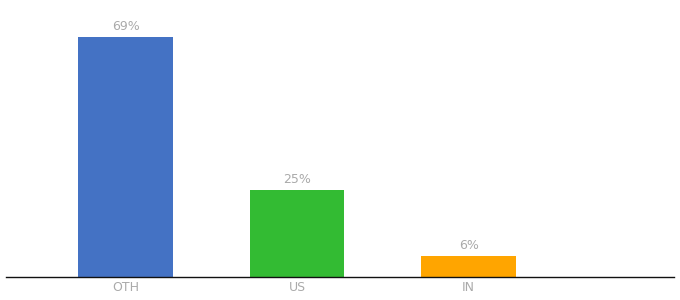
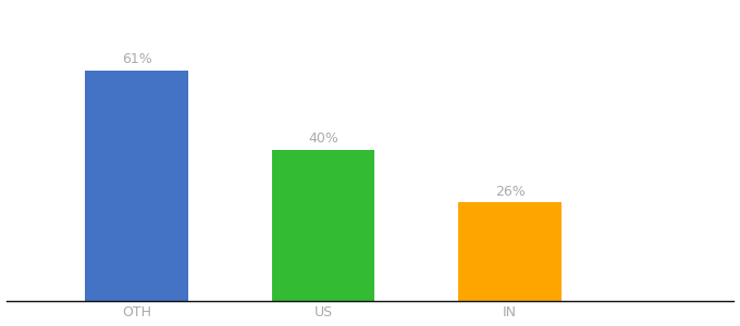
OTH: 69% -> 61%
US: 25% -> 40%
IN: 6% -> 26%
